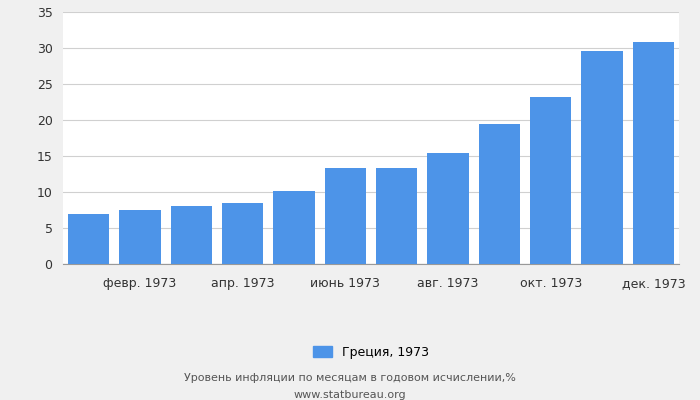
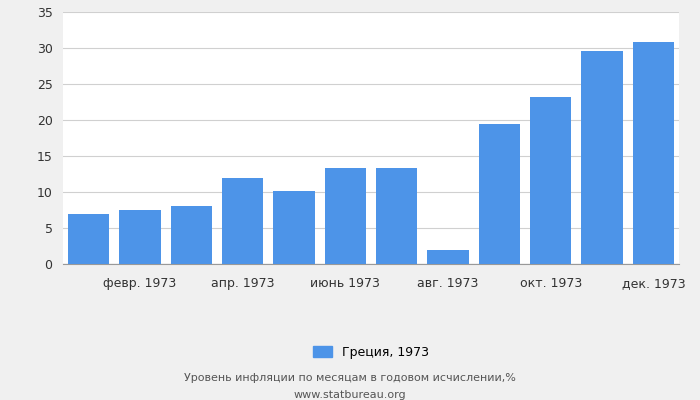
апр. 1973: 8.5 -> 12.0
авг. 1973: 15.4 -> 2.0
